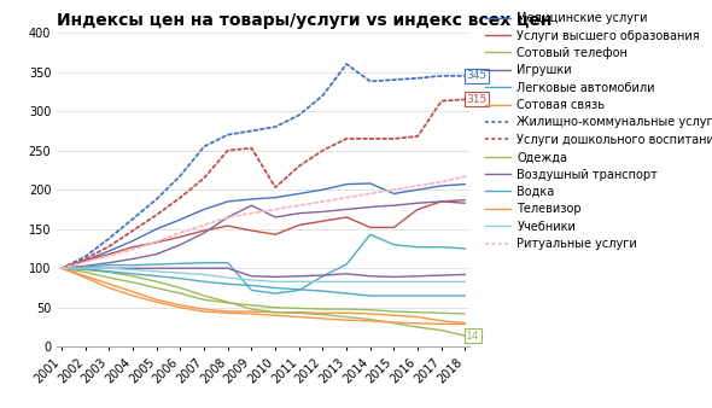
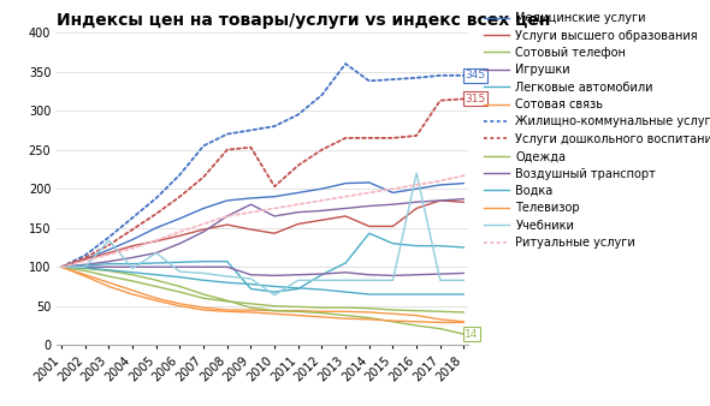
Учебники/2003: 100 -> 134
Учебники/2005: 96 -> 118
Учебники/2010: 83 -> 64
Учебники/2016: 83 -> 220
